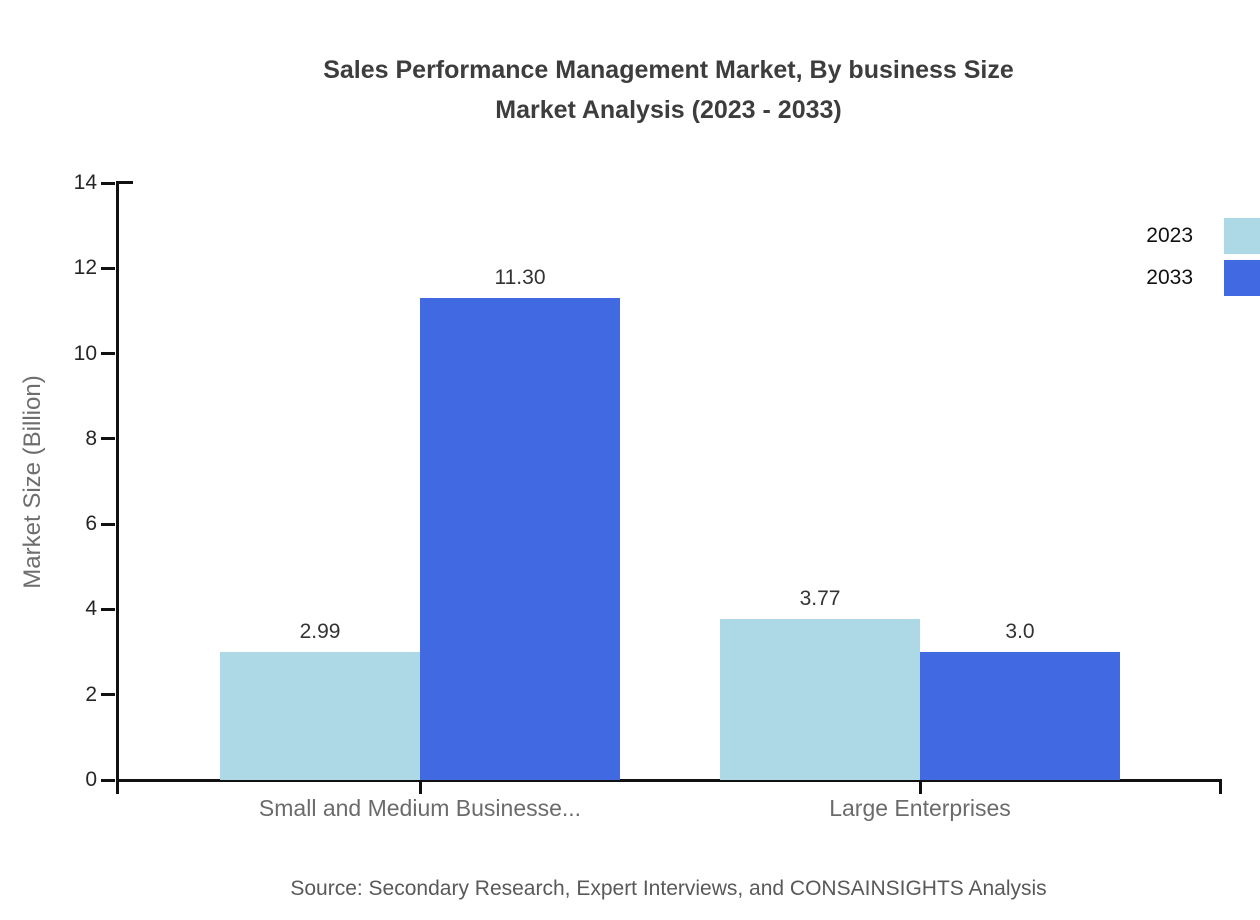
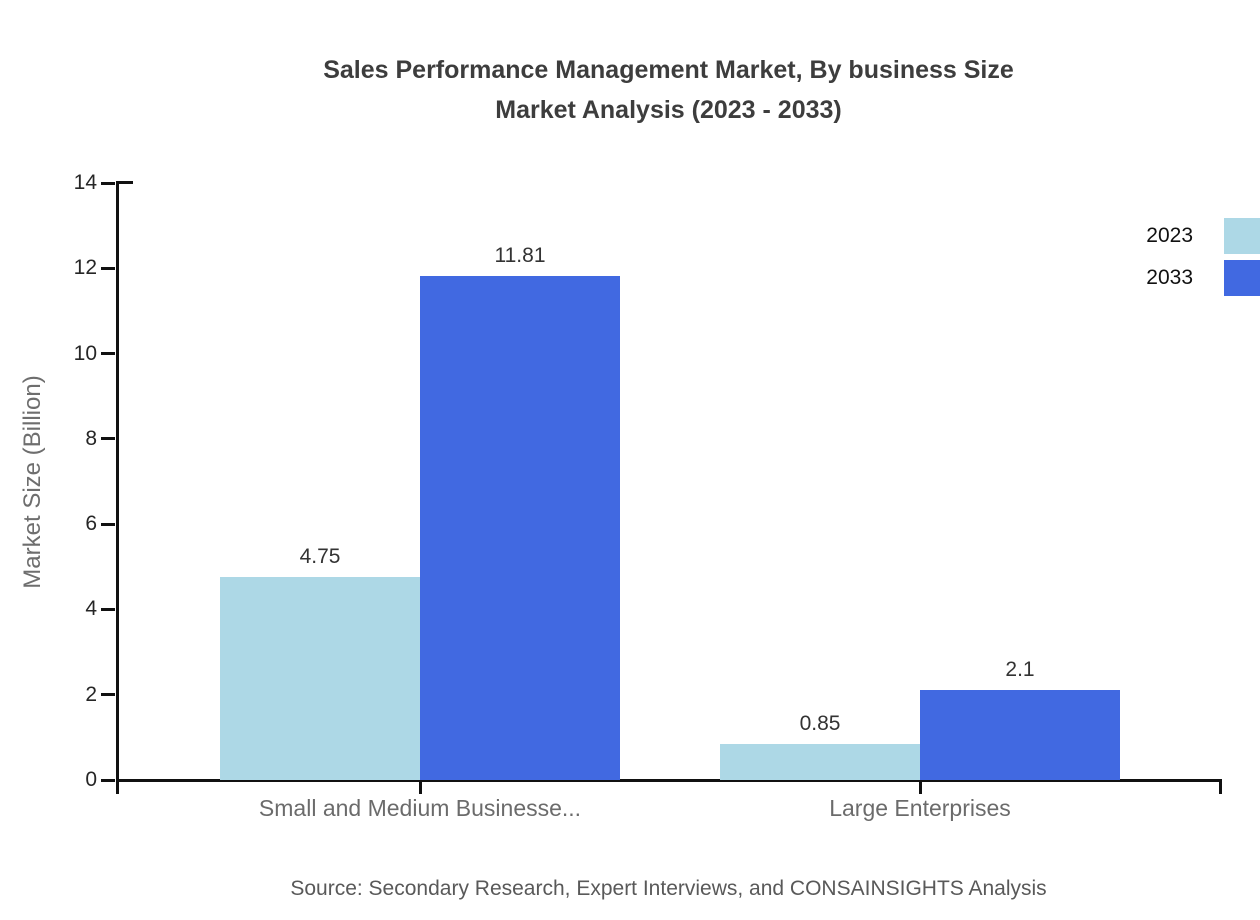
2023/Small and Medium Businesse...: 2.99 -> 4.75
2033/Small and Medium Businesse...: 11.30 -> 11.81
2023/Large Enterprises: 3.77 -> 0.85
2033/Large Enterprises: 3.0 -> 2.1
